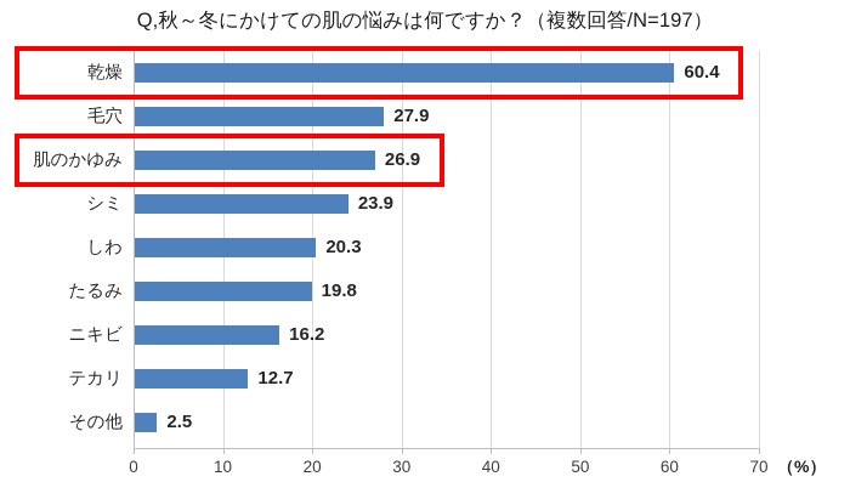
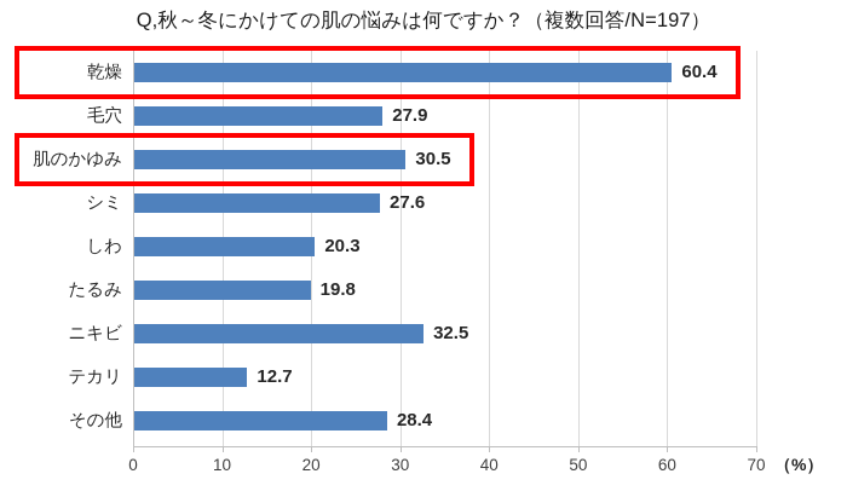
肌のかゆみ: 26.9 -> 30.5
シミ: 23.9 -> 27.6
ニキビ: 16.2 -> 32.5
その他: 2.5 -> 28.4
